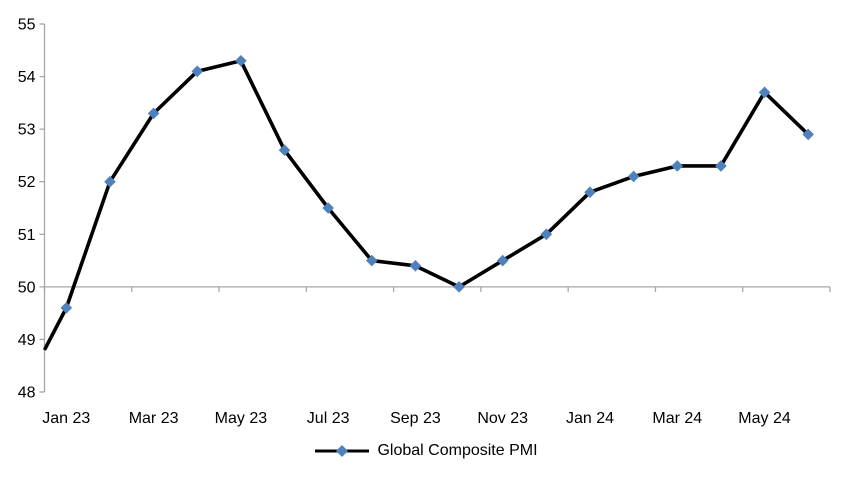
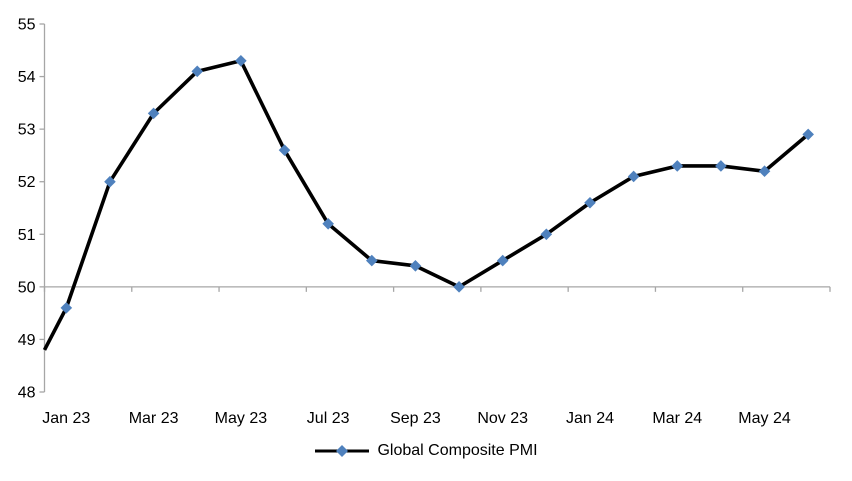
Jul 23: 51.5 -> 51.2
Jan 24: 51.8 -> 51.6
May 24: 53.7 -> 52.2
